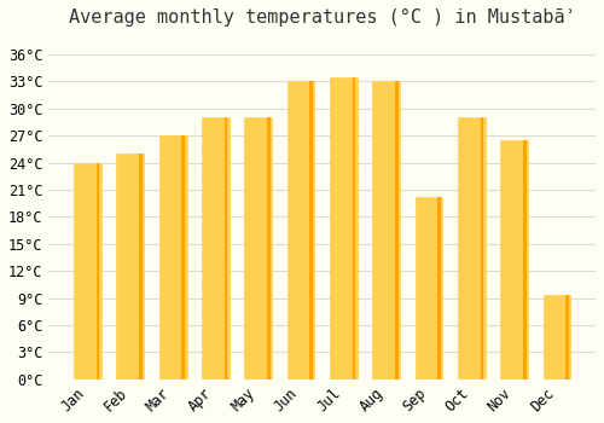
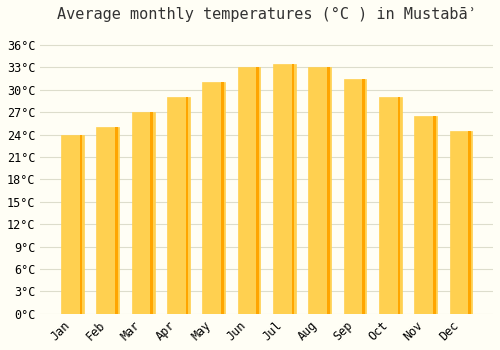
May: 29.0°C -> 31.0°C
Sep: 20.2°C -> 31.5°C
Dec: 9.4°C -> 24.5°C
